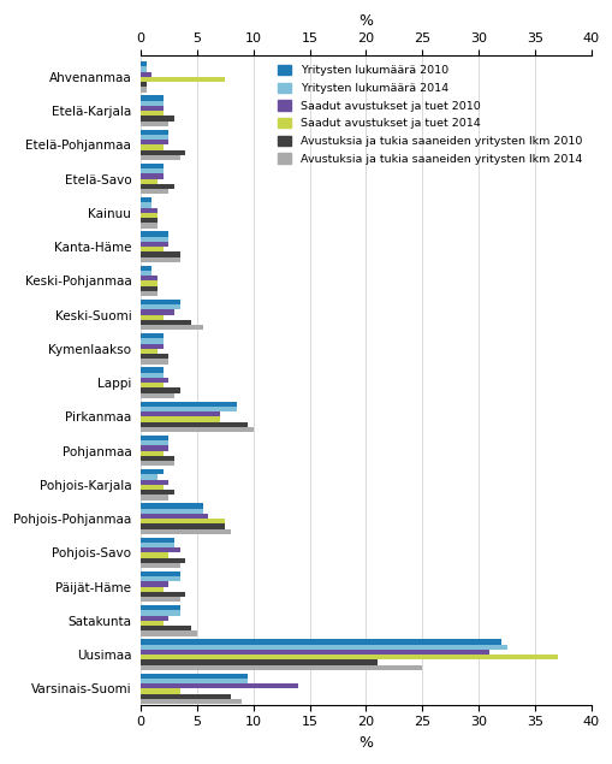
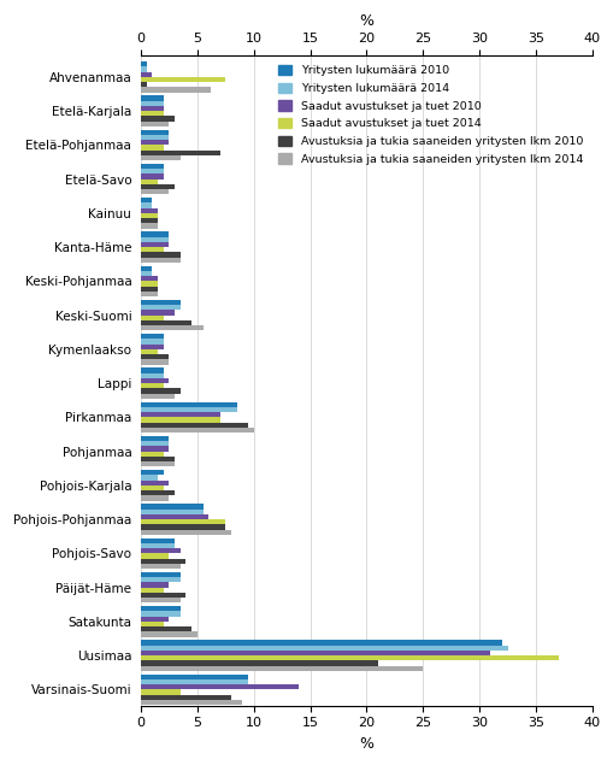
Avustuksia ja tukia saaneiden yritysten lkm 2014/Ahvenanmaa: 0.5 -> 6.2
Avustuksia ja tukia saaneiden yritysten lkm 2010/Etelä-Pohjanmaa: 4.0 -> 7.0
